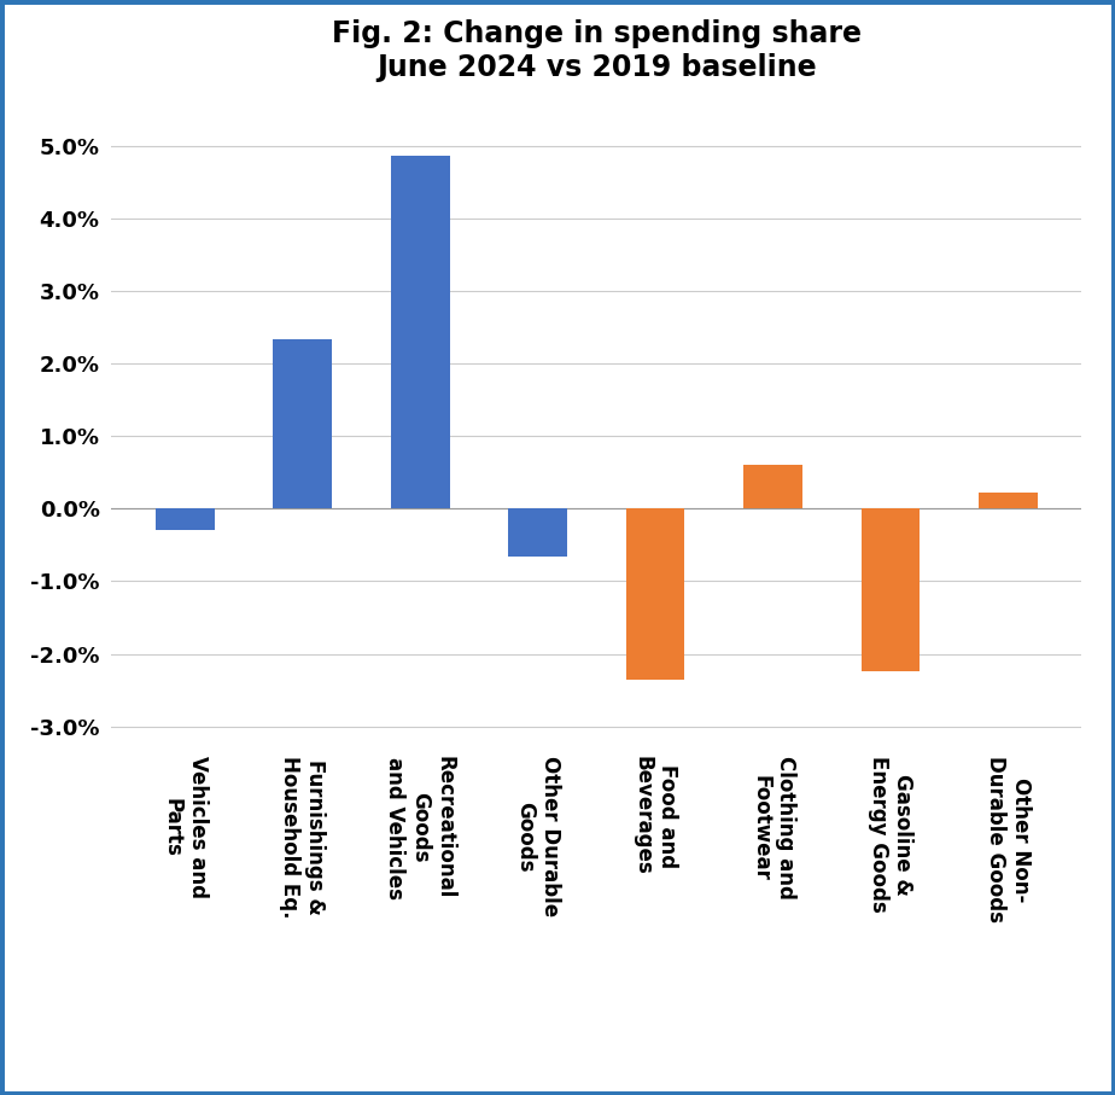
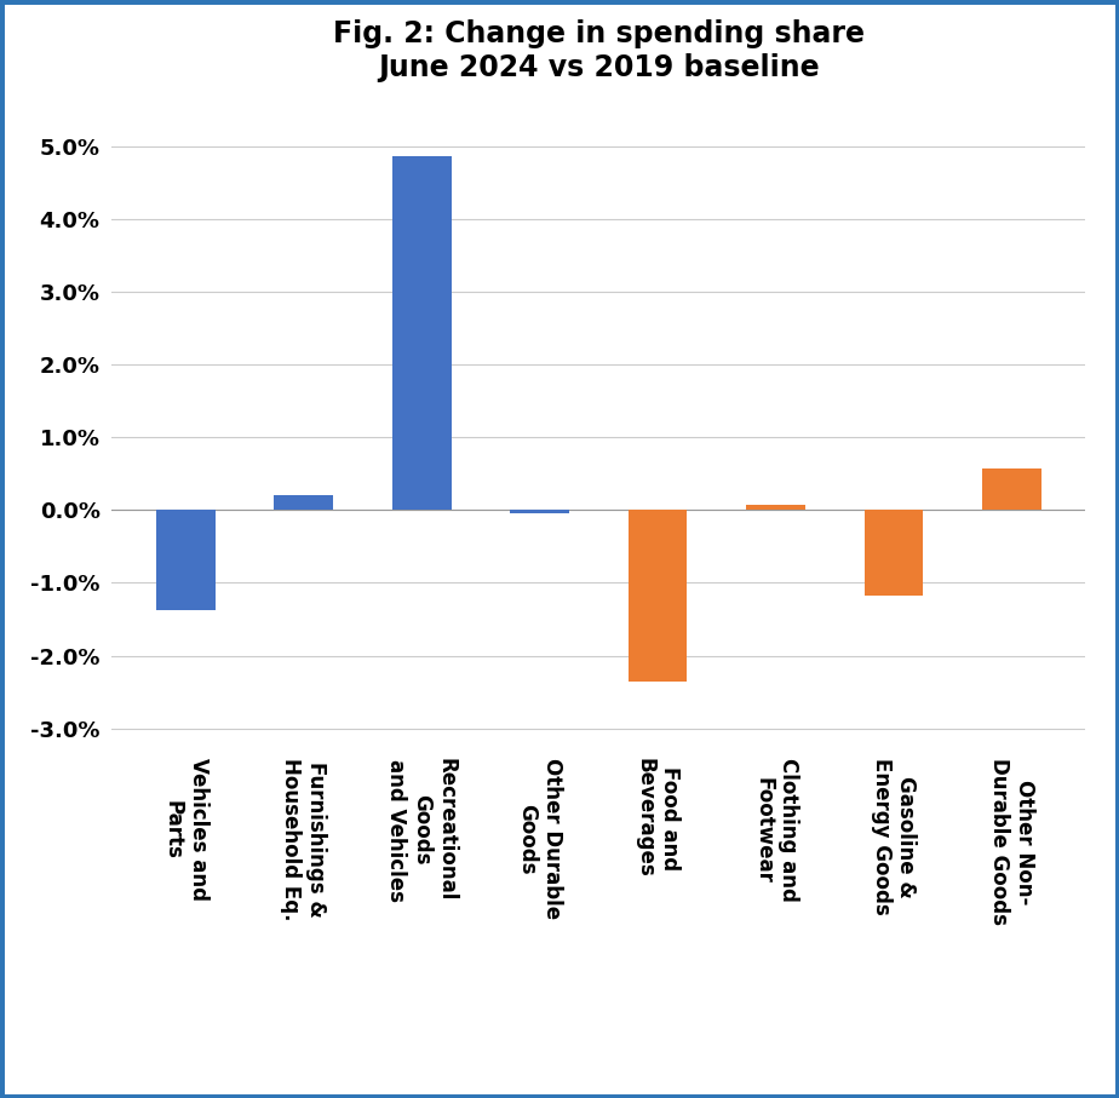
Vehicles and Parts: -0.30% -> -1.38%
Furnishings & Household Eq.: 2.34% -> 0.21%
Other Durable Goods: -0.66% -> -0.04%
Clothing and Footwear: 0.60% -> 0.07%
Gasoline & Energy Goods: -2.24% -> -1.18%
Other Non- Durable Goods: 0.22% -> 0.57%
